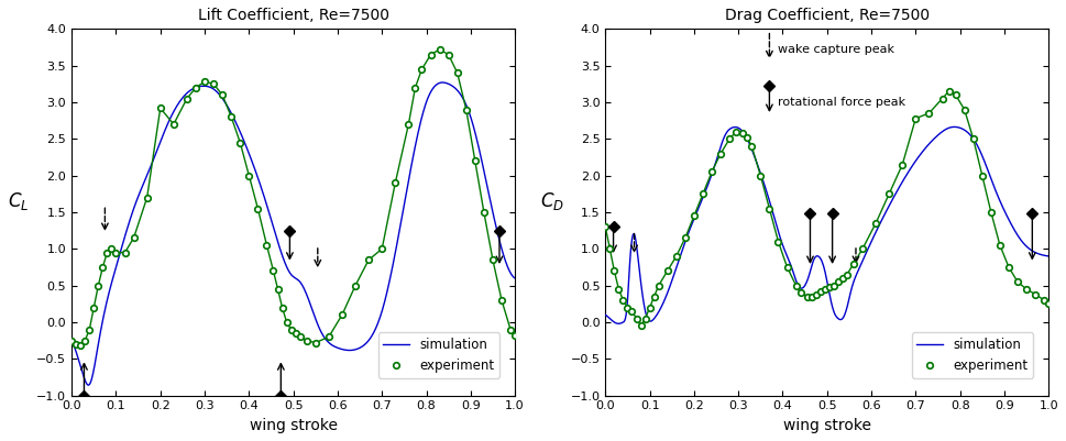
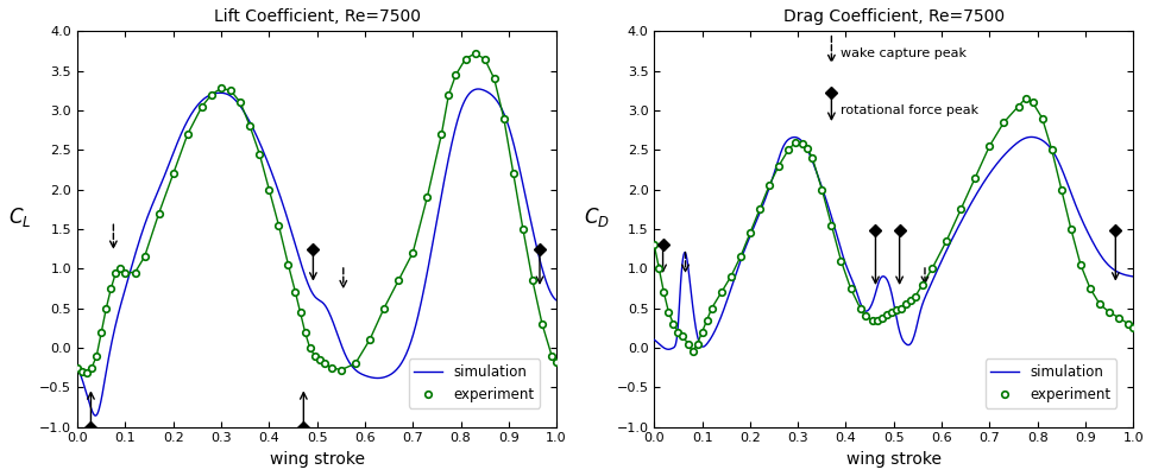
Lift Coefficient, Re=7500/experiment/0.2: 2.92 -> 2.20
Lift Coefficient, Re=7500/experiment/0.7: 1.00 -> 1.20
Drag Coefficient, Re=7500/experiment/0.7: 2.78 -> 2.55
